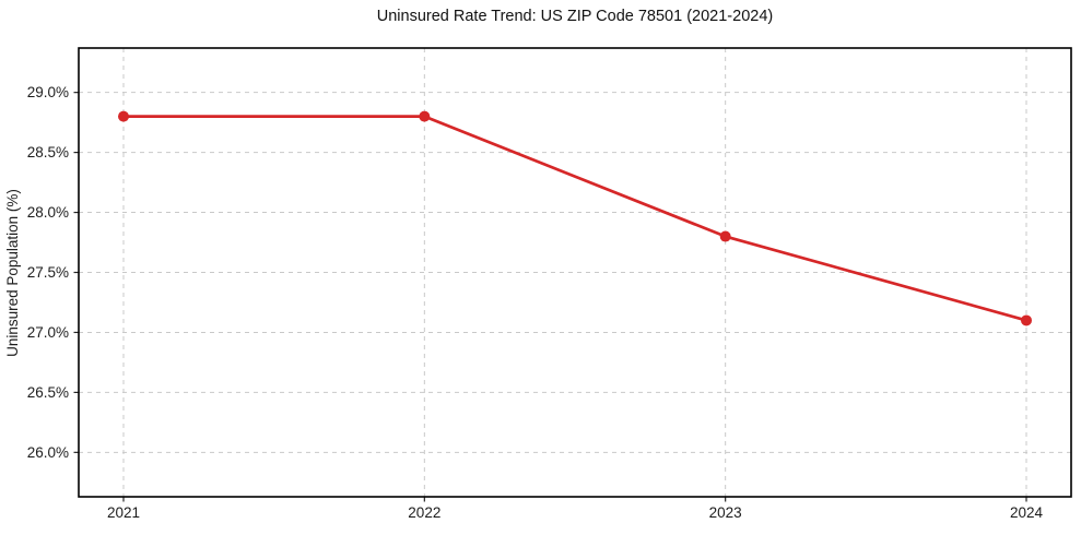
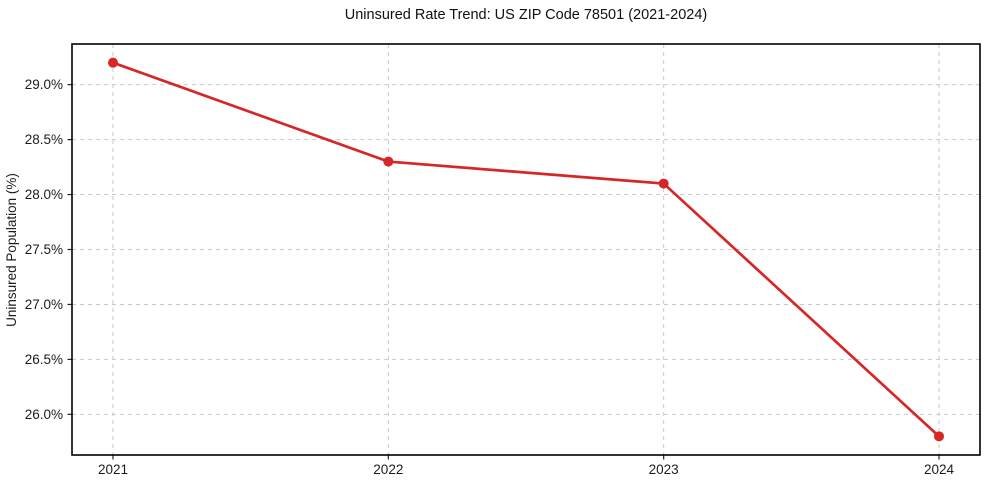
2021: 28.8% -> 29.2%
2022: 28.8% -> 28.3%
2023: 27.8% -> 28.1%
2024: 27.1% -> 25.8%
